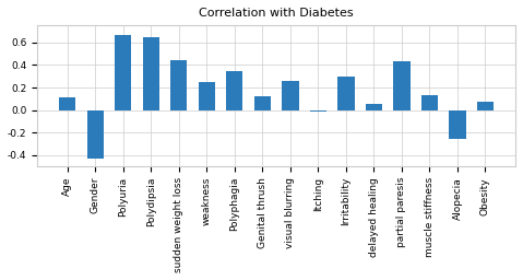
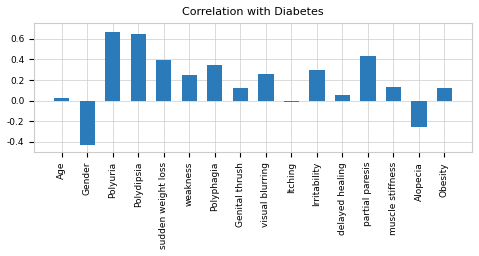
Age: 0.11 -> 0.03
sudden weight loss: 0.44 -> 0.39
Obesity: 0.07 -> 0.12
